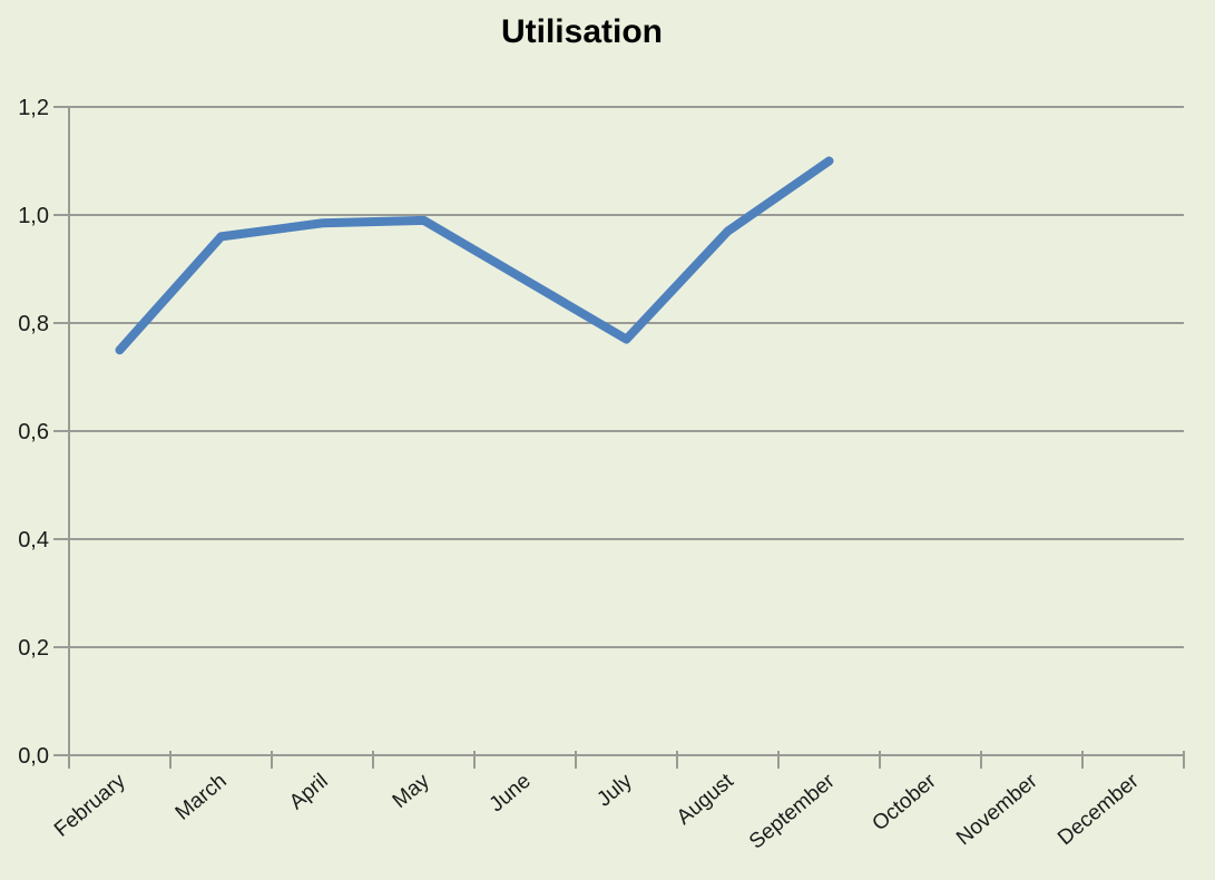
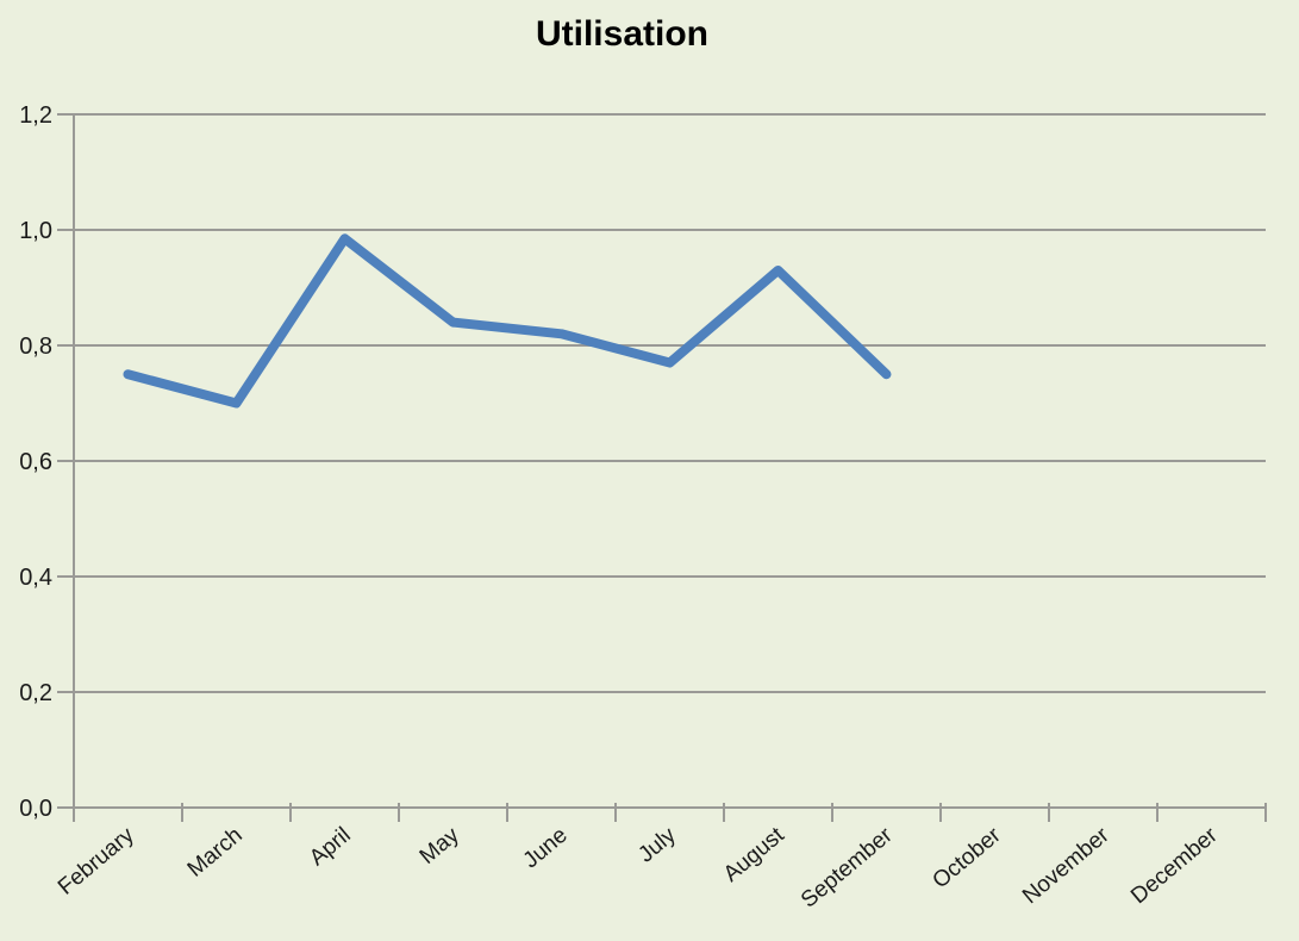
March: 0,96 -> 0,70
May: 0,99 -> 0,84
June: 0,88 -> 0,82
August: 0,97 -> 0,93
September: 1,10 -> 0,75
